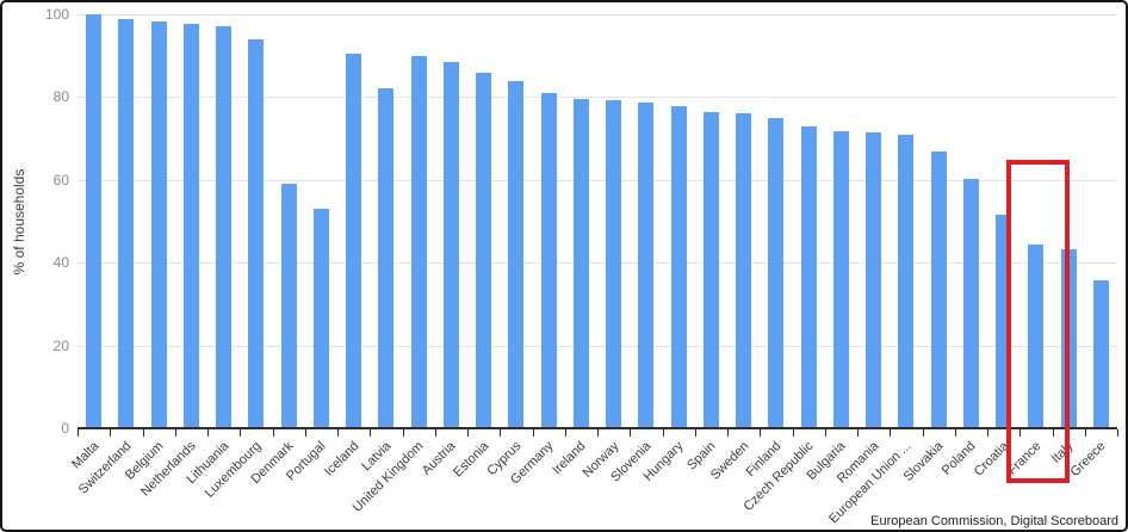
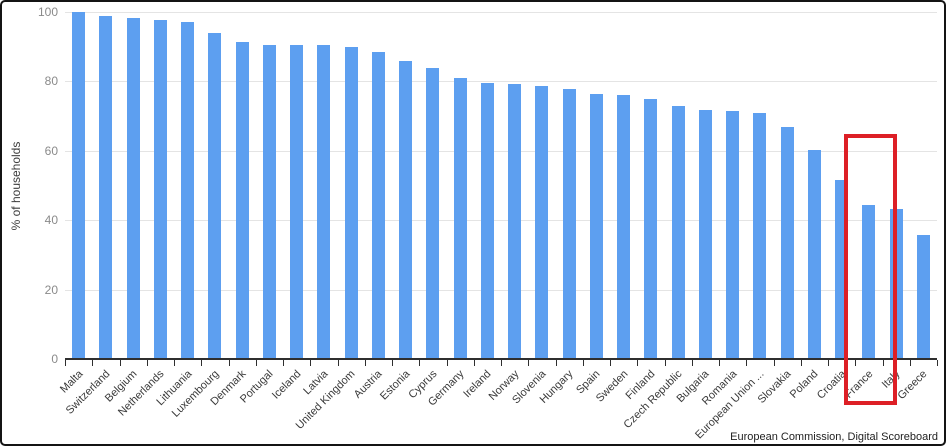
Denmark: 59 -> 91
Portugal: 53 -> 91
Latvia: 82 -> 90
